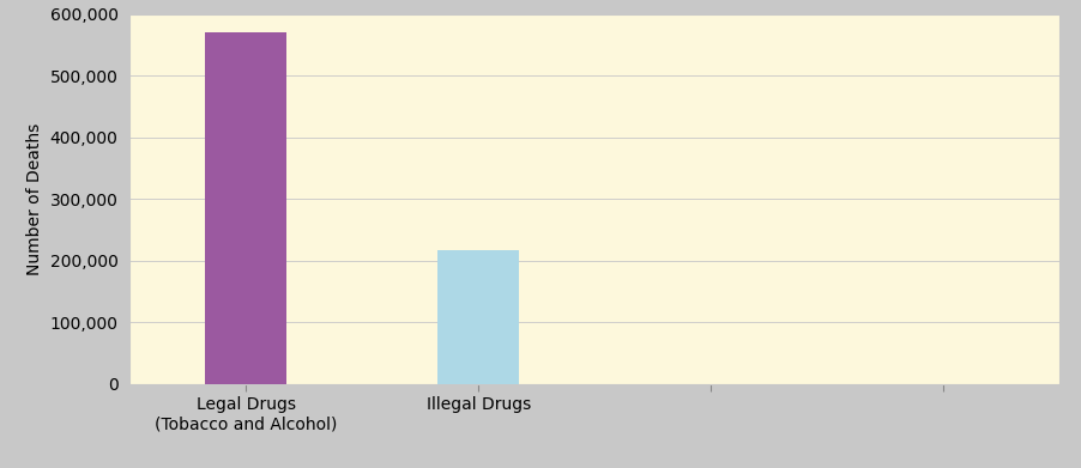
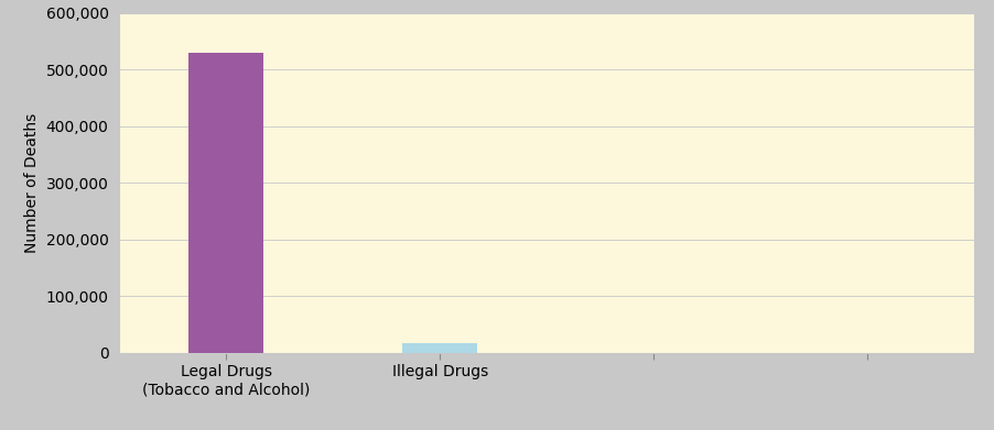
Legal Drugs (Tobacco and Alcohol): 570,000 -> 530,000
Illegal Drugs: 216,000 -> 17,000
